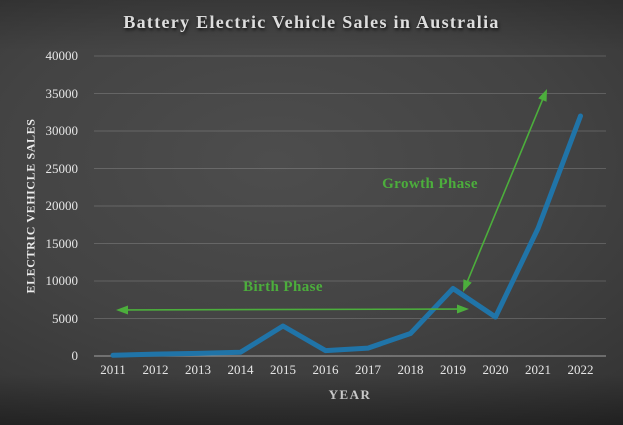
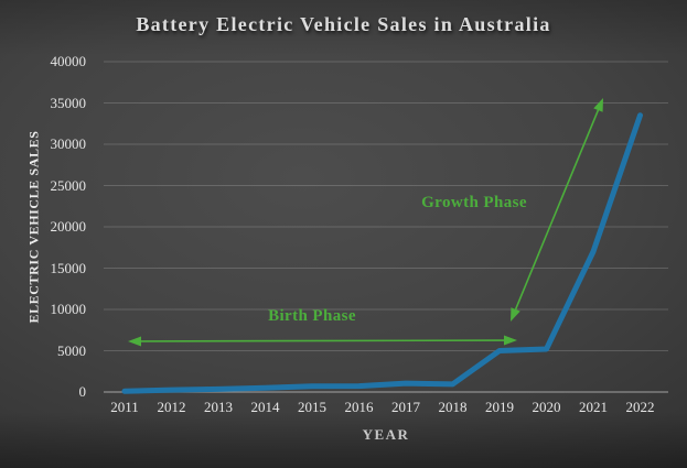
2015: 4000 -> 1000
2018: 3000 -> 1000
2019: 9000 -> 5000
2022: 32000 -> 34000
